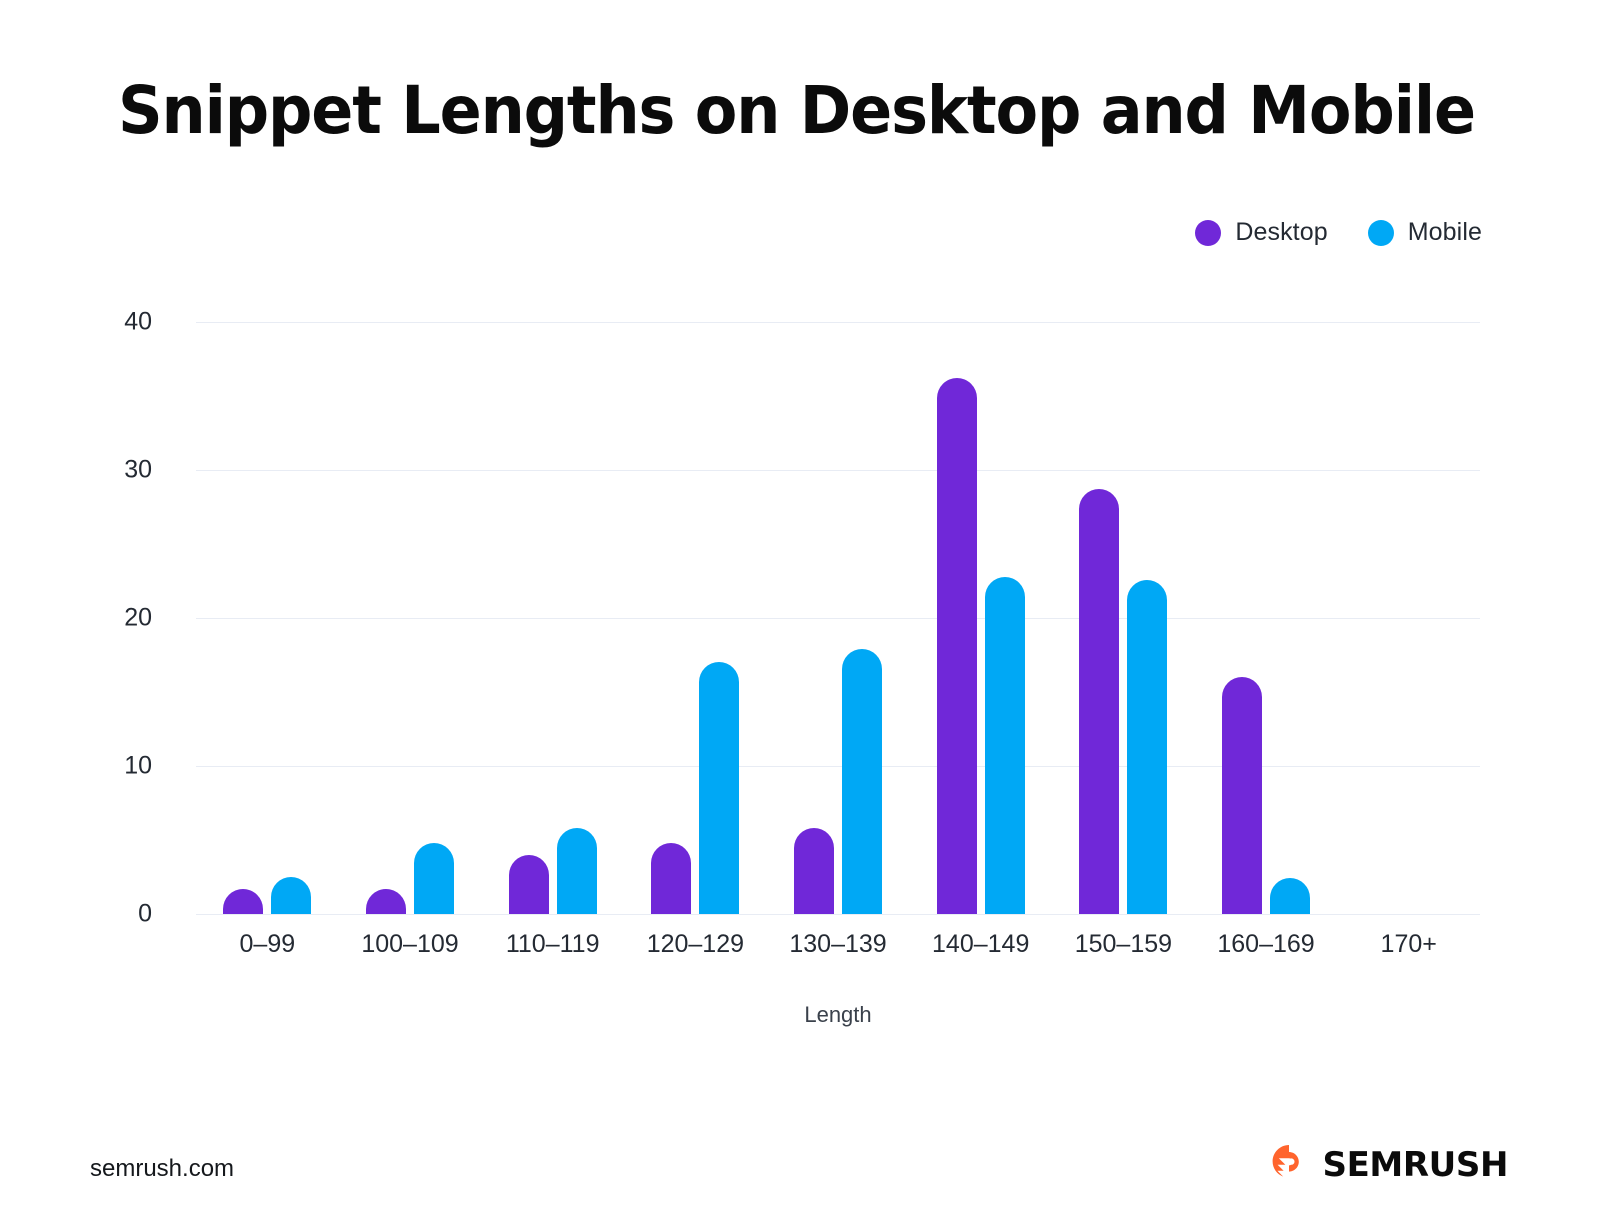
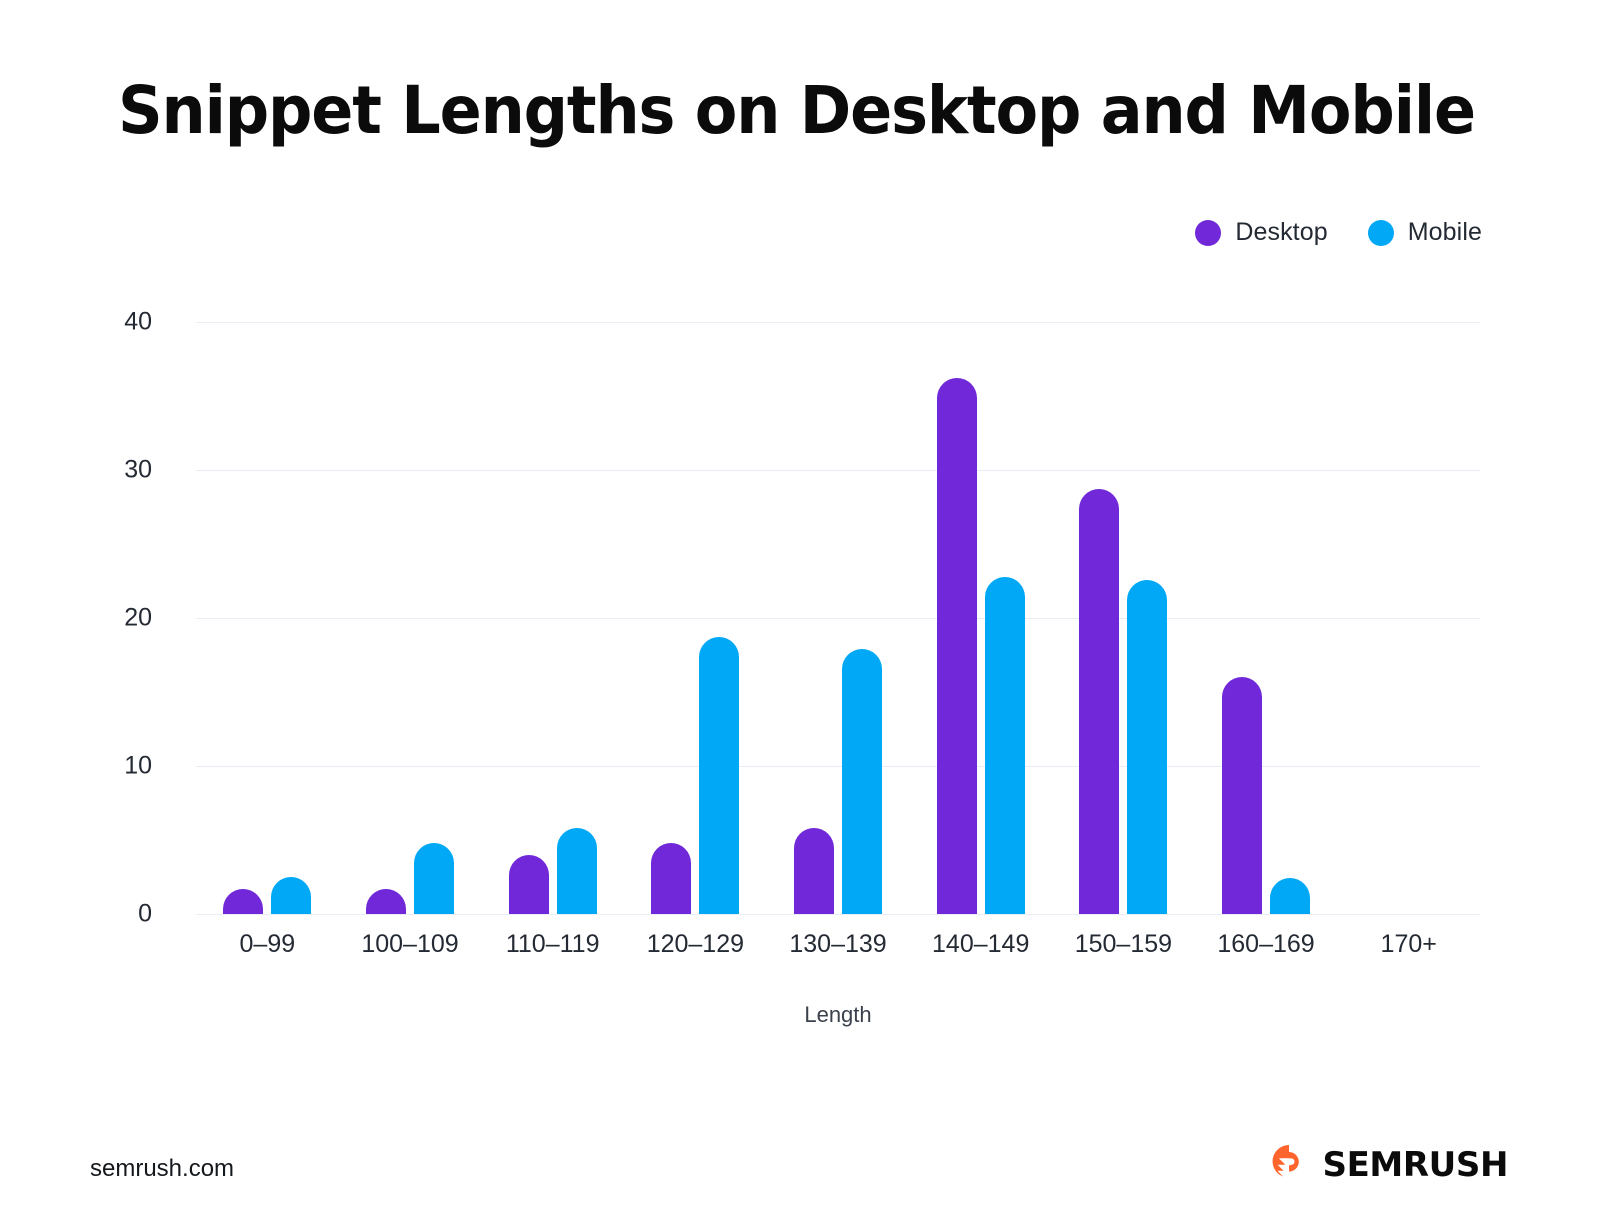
Mobile/120–129: 17.0 -> 18.7
